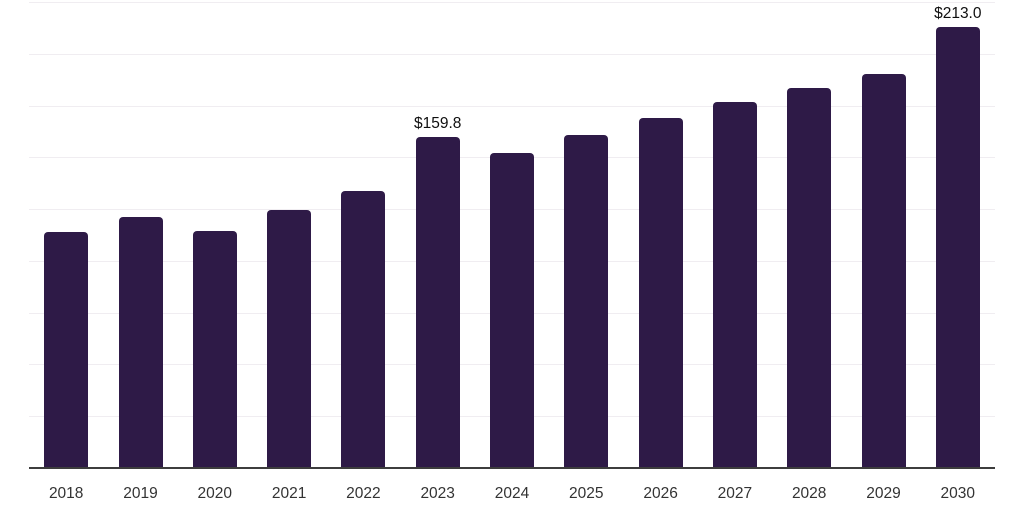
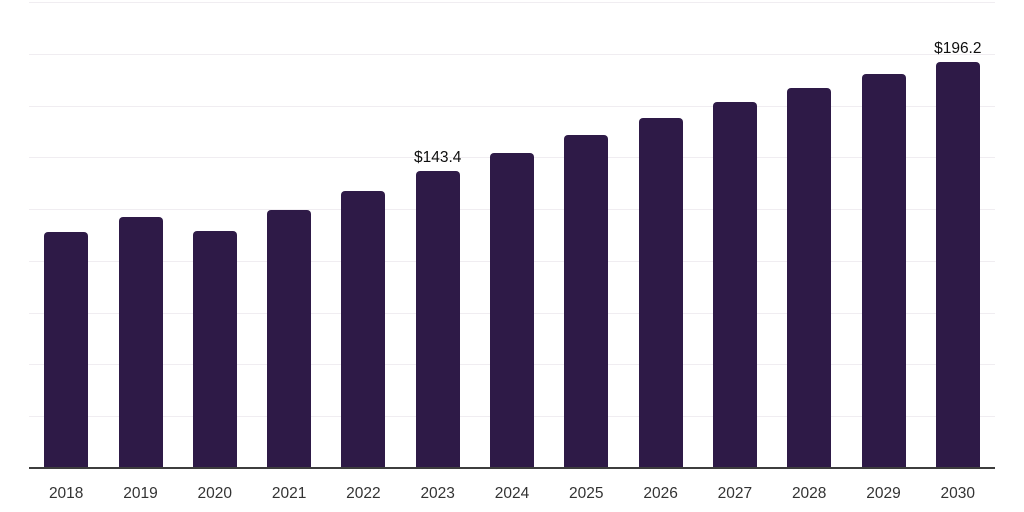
2023: $159.8 -> $143.4
2030: $213.0 -> $196.2
